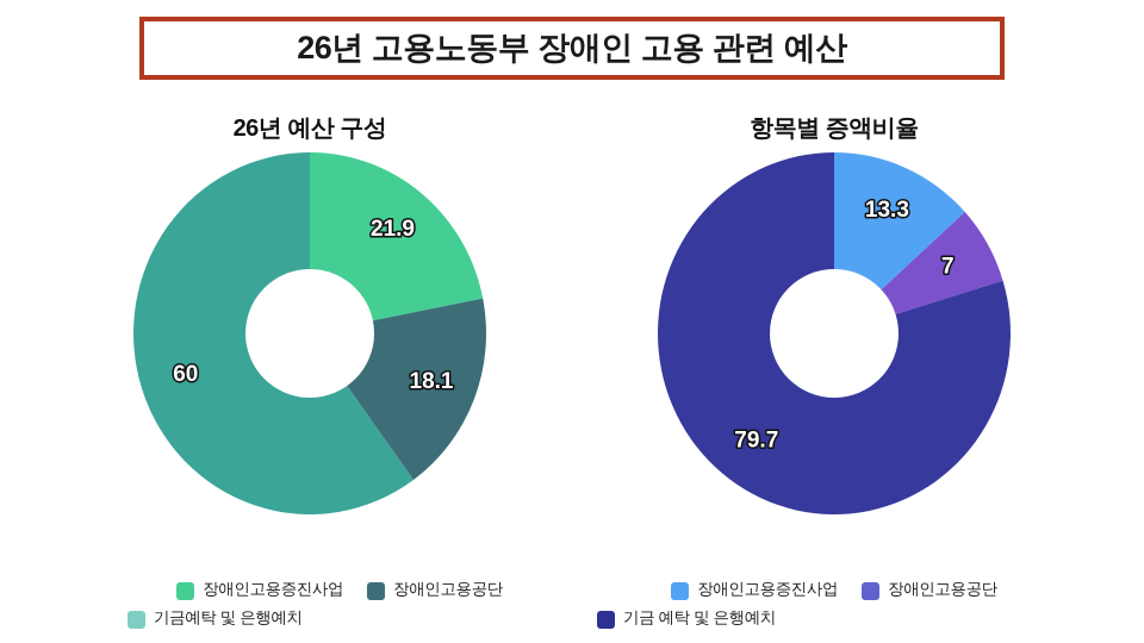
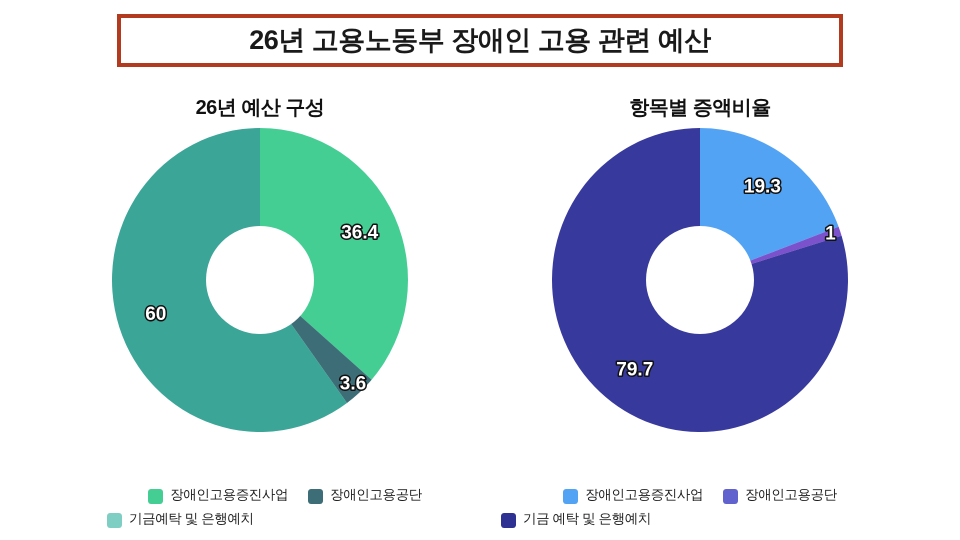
26년 예산 구성/장애인고용증진사업: 21.9 -> 36.4
26년 예산 구성/장애인고용공단: 18.1 -> 3.6
항목별 증액비율/장애인고용증진사업: 13.3 -> 19.3
항목별 증액비율/장애인고용공단: 7 -> 1
